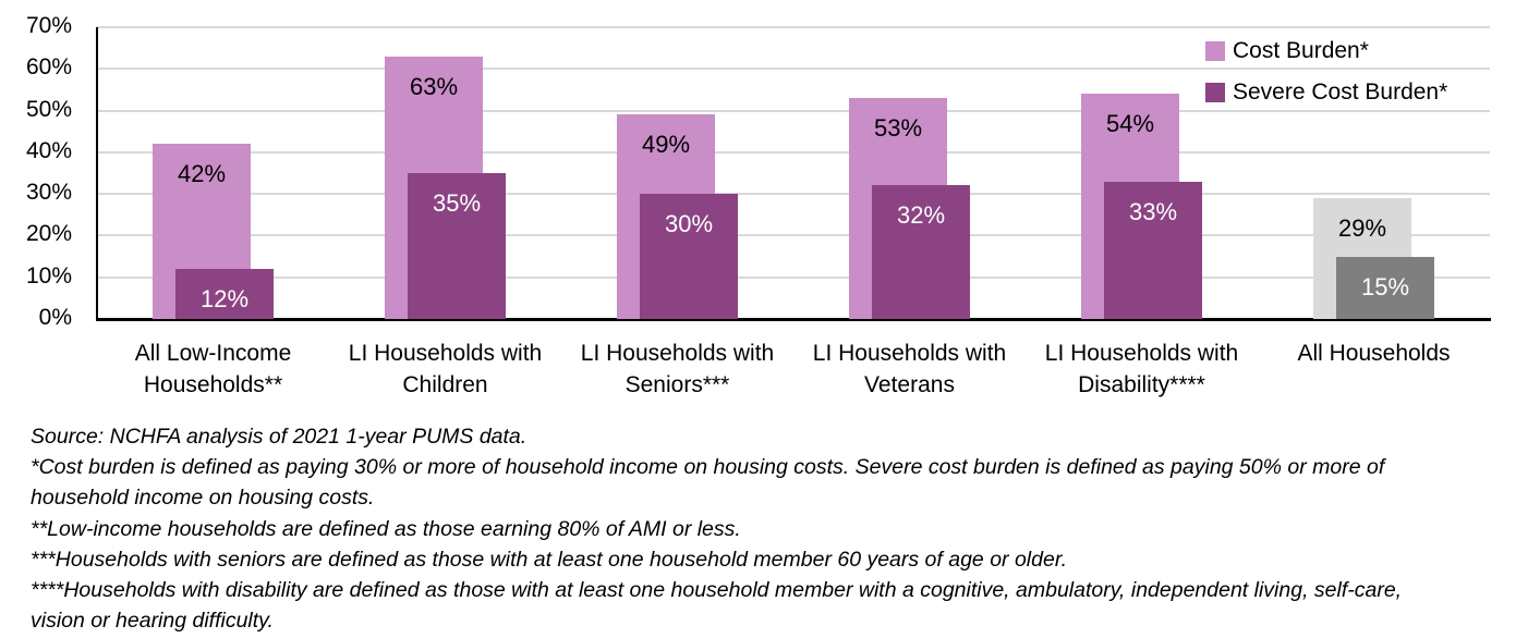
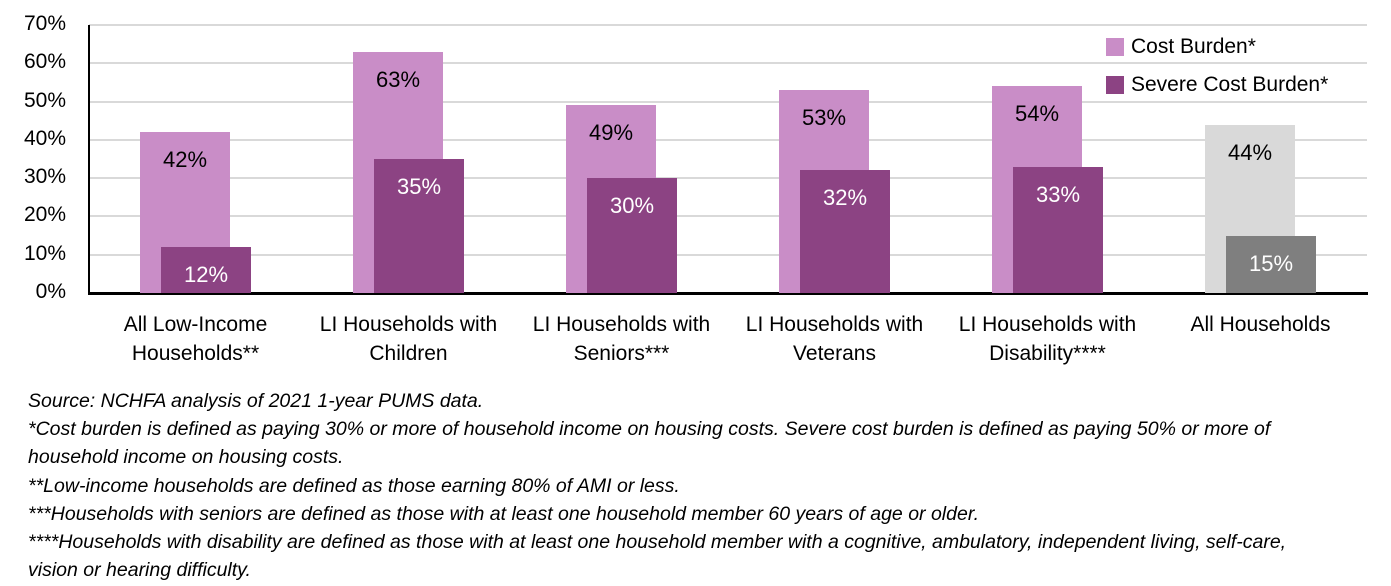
Cost Burden*/All Households: 29% -> 44%
